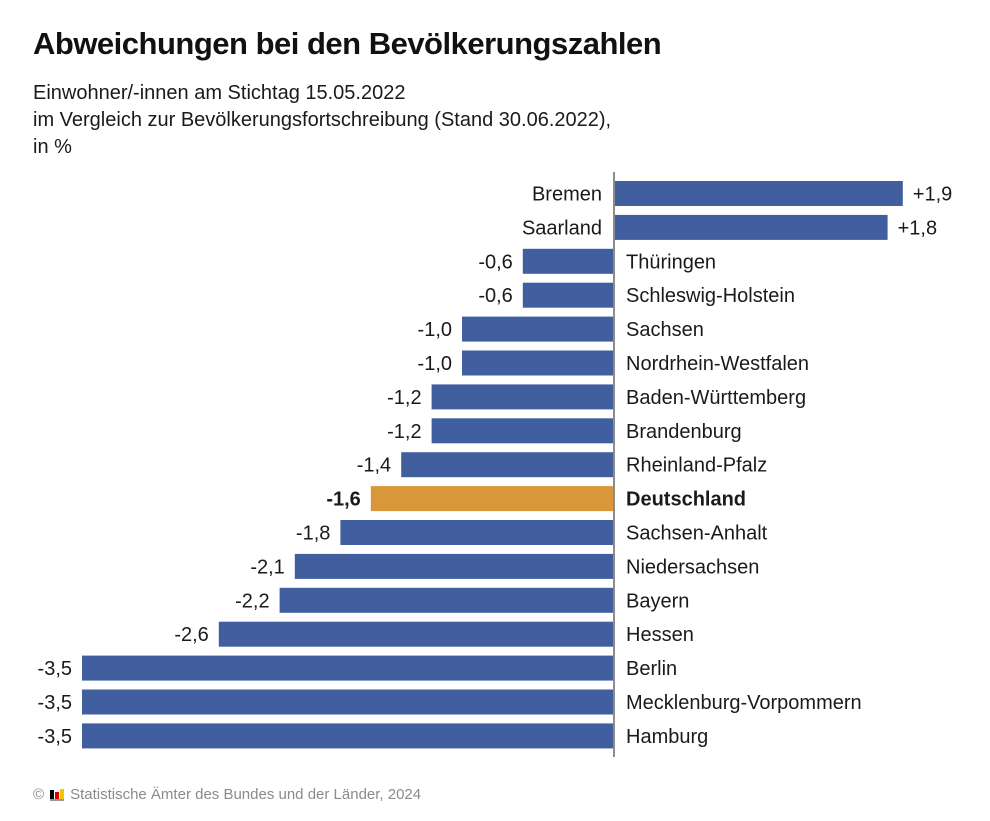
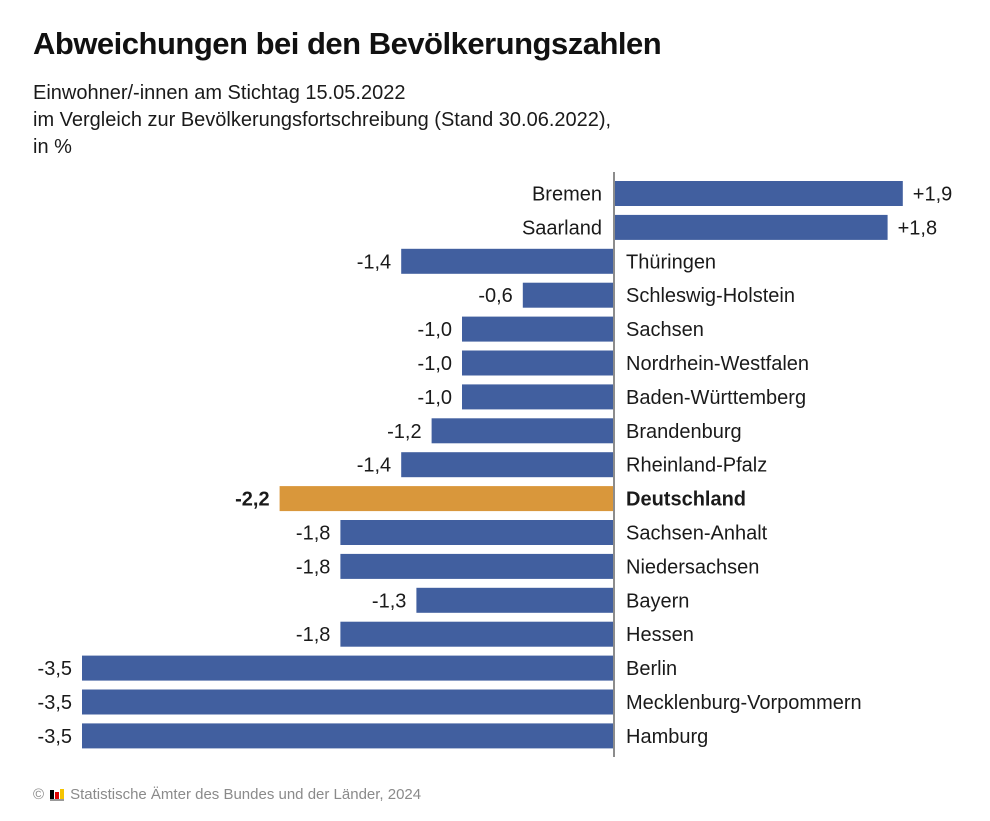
Thüringen: -0,6 -> -1,4
Baden-Württemberg: -1,2 -> -1,0
Deutschland: -1,6 -> -2,2
Niedersachsen: -2,1 -> -1,8
Bayern: -2,2 -> -1,3
Hessen: -2,6 -> -1,8
